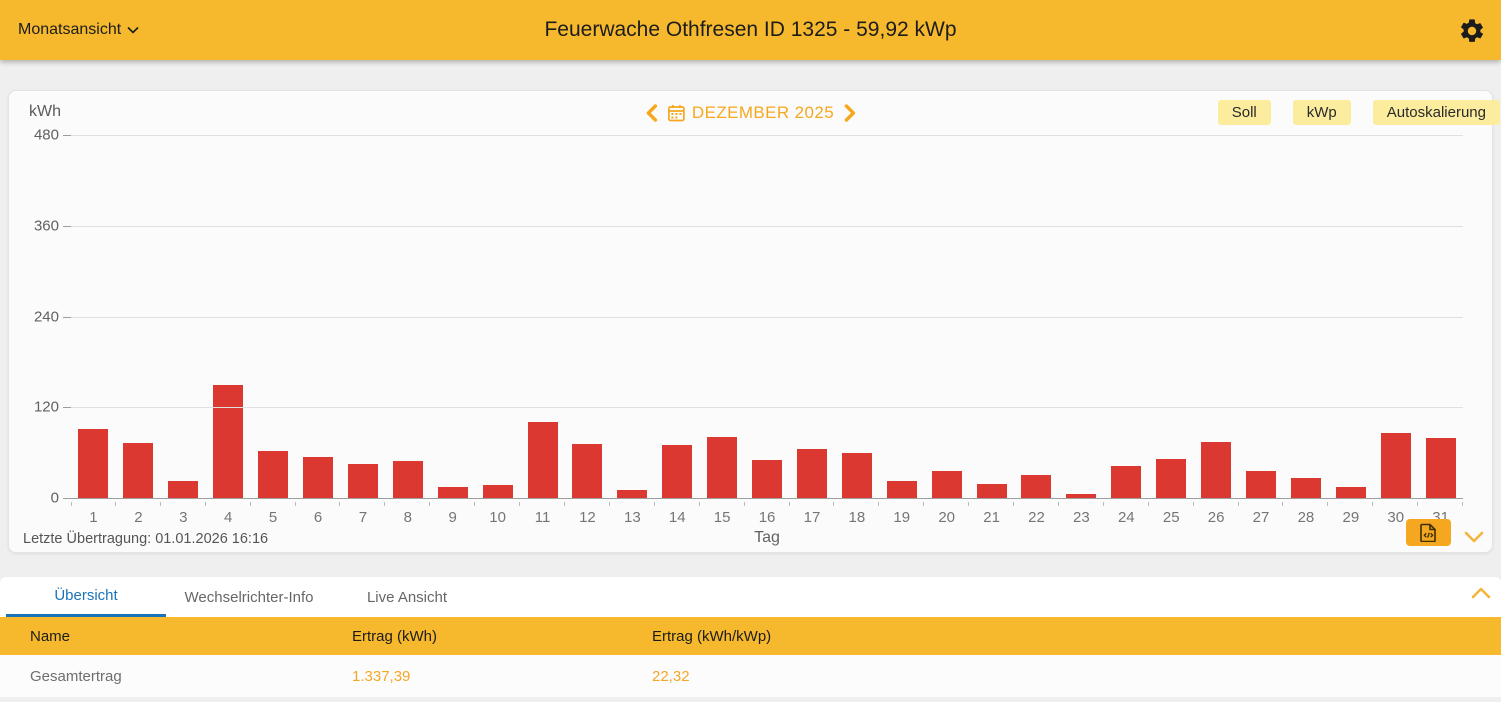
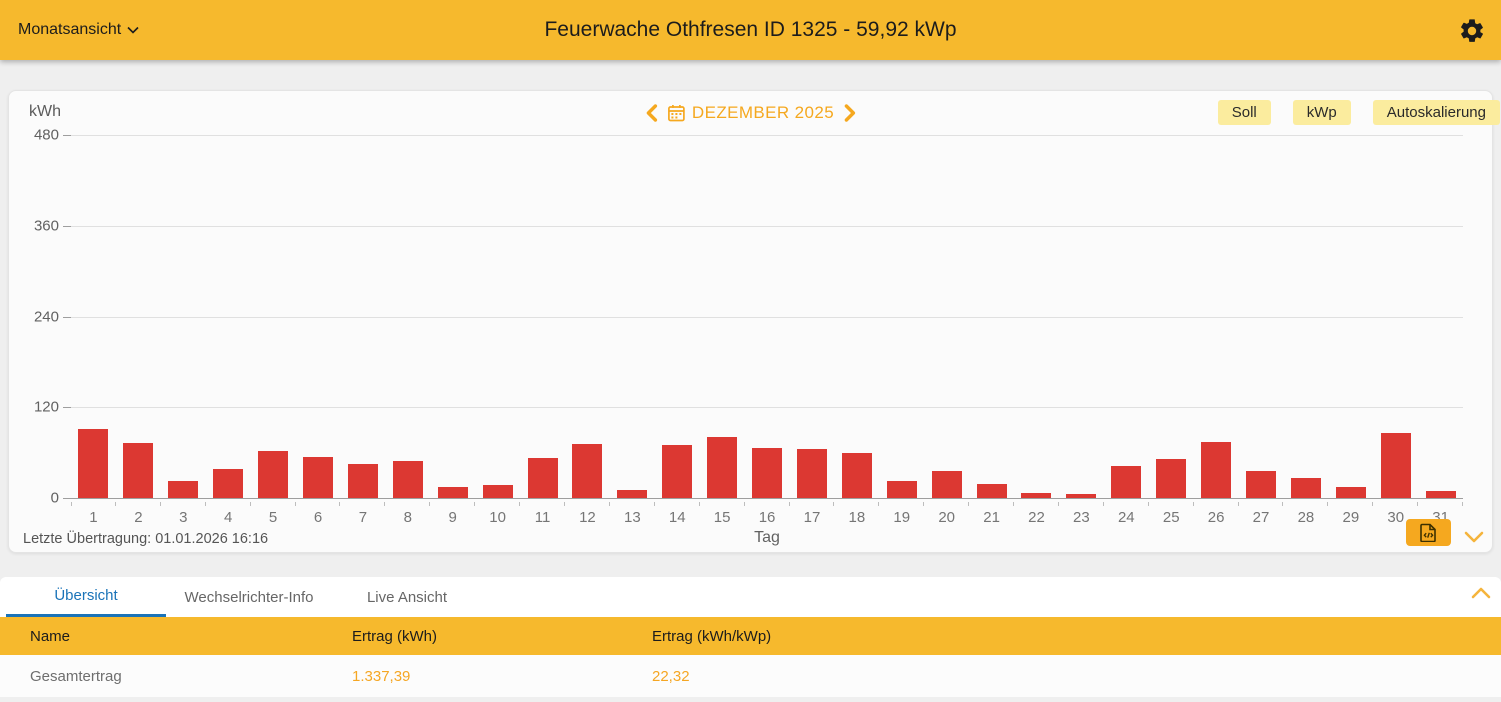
4: 150 -> 40
11: 100 -> 50
16: 50 -> 70
22: 30 -> 10
31: 80 -> 10
